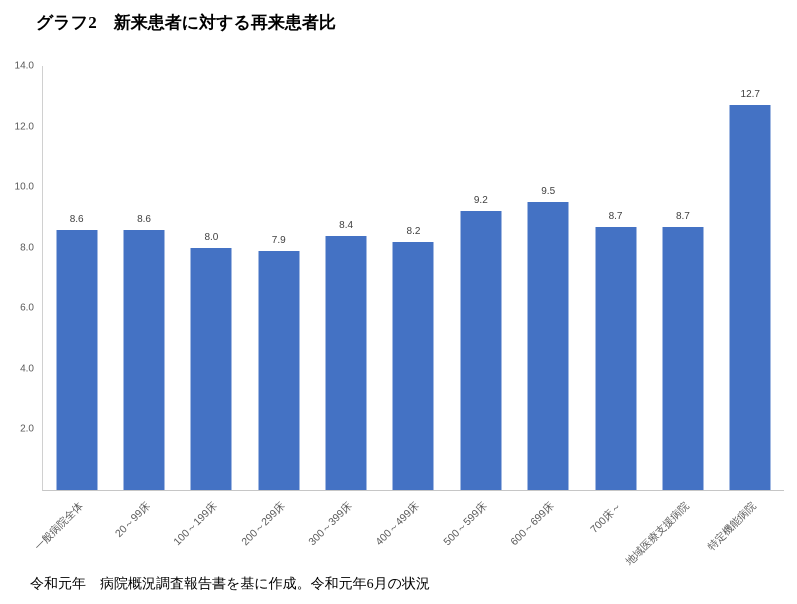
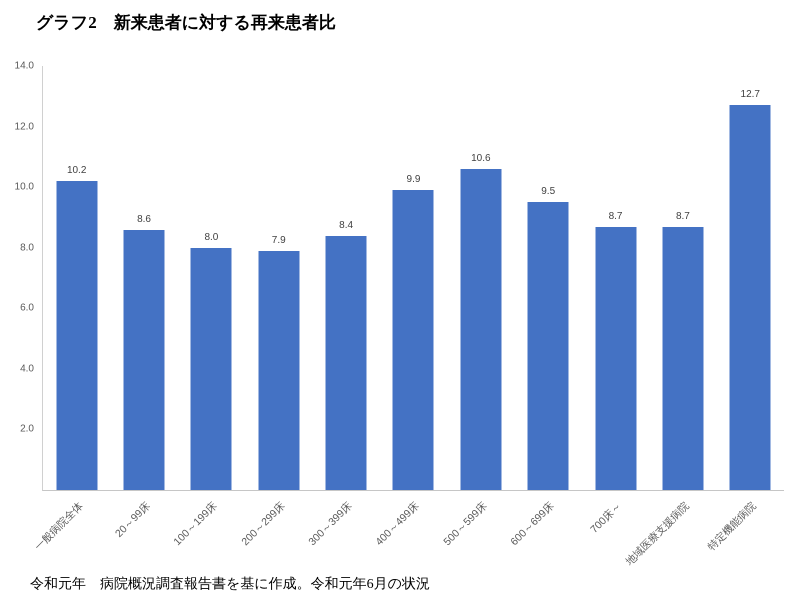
一般病院全体: 8.6 -> 10.2
400～499床: 8.2 -> 9.9
500～599床: 9.2 -> 10.6
